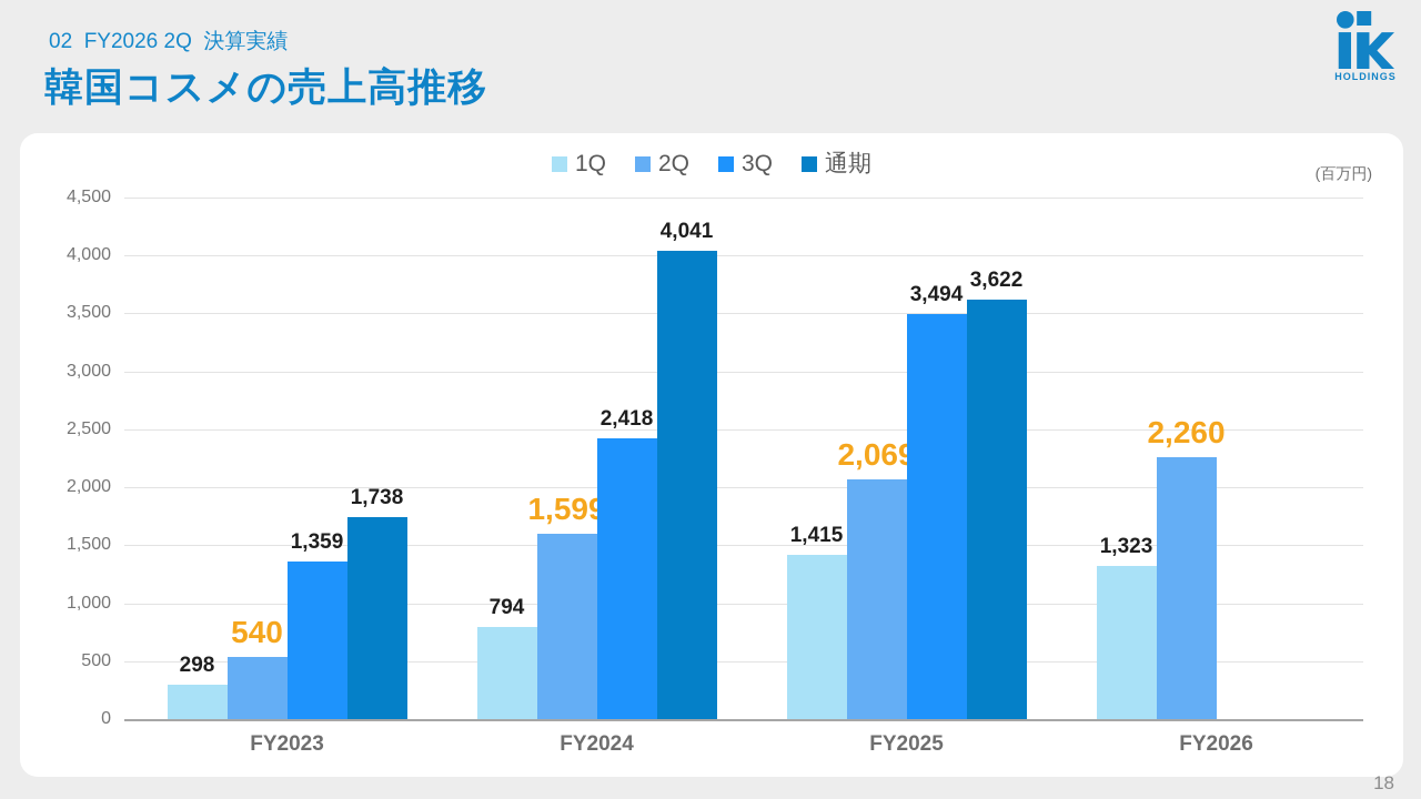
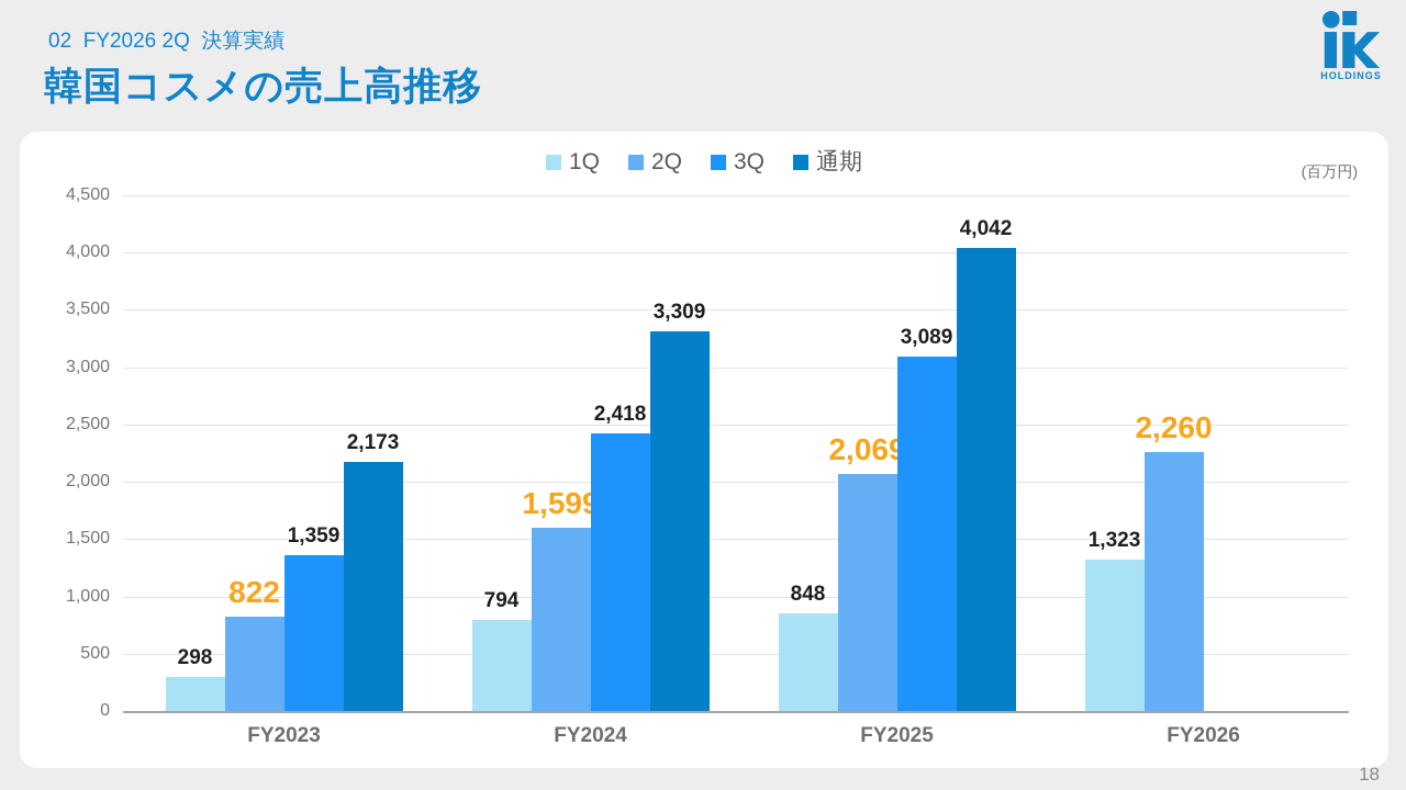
2Q/FY2023: 540 -> 822
通期/FY2023: 1,738 -> 2,173
通期/FY2024: 4,041 -> 3,309
1Q/FY2025: 1,415 -> 848
3Q/FY2025: 3,494 -> 3,089
通期/FY2025: 3,622 -> 4,042
